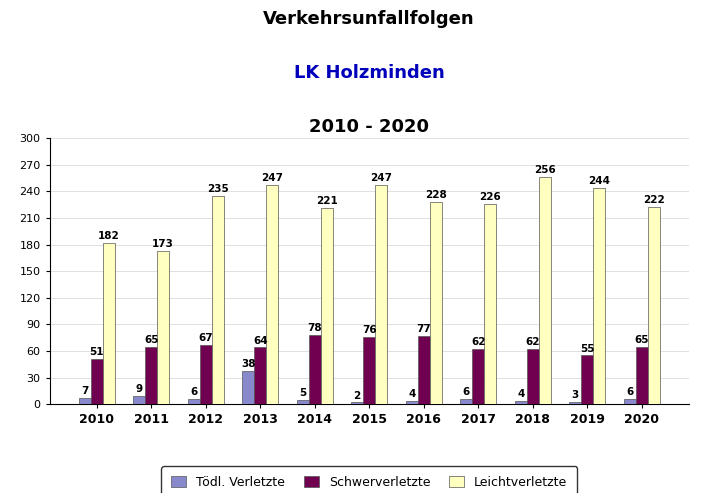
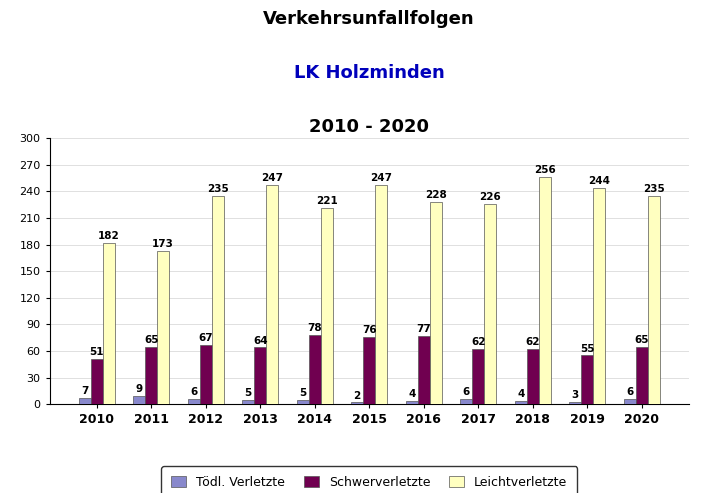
Tödl. Verletzte/2013: 38 -> 5
Leichtverletzte/2020: 222 -> 235
